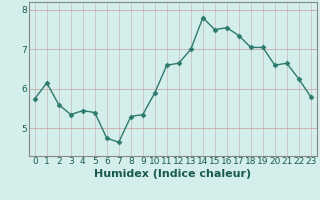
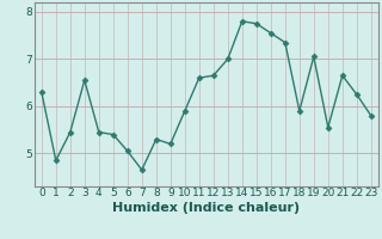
0: 5.75 -> 6.30
1: 6.15 -> 4.85
2: 5.60 -> 5.45
3: 5.35 -> 6.55
6: 4.75 -> 5.05
9: 5.35 -> 5.20
15: 7.50 -> 7.75
18: 7.05 -> 5.90
20: 6.60 -> 5.55
